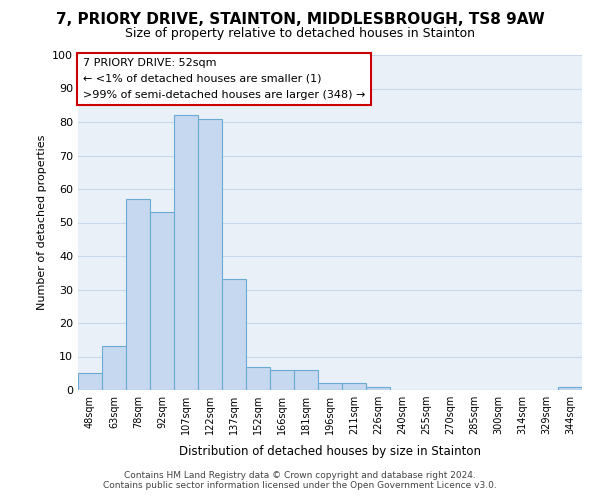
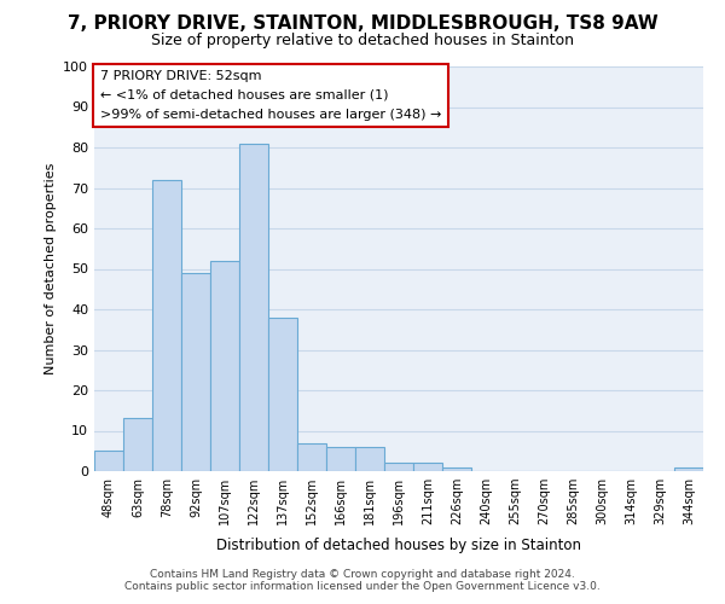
78sqm: 57 -> 72
92sqm: 53 -> 49
107sqm: 82 -> 52
137sqm: 33 -> 38
